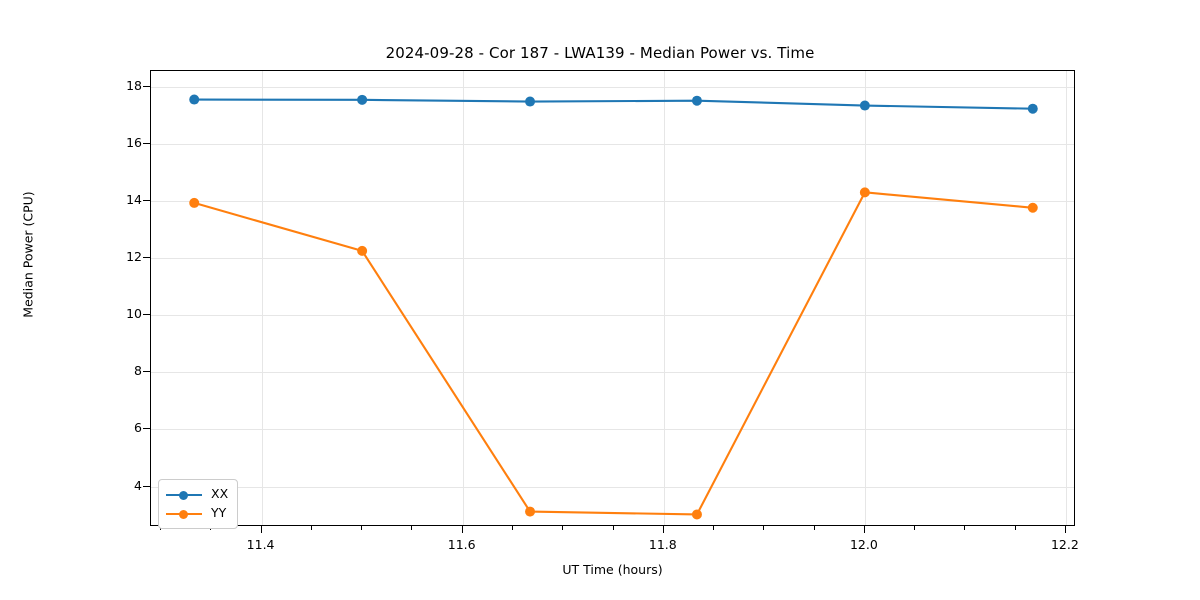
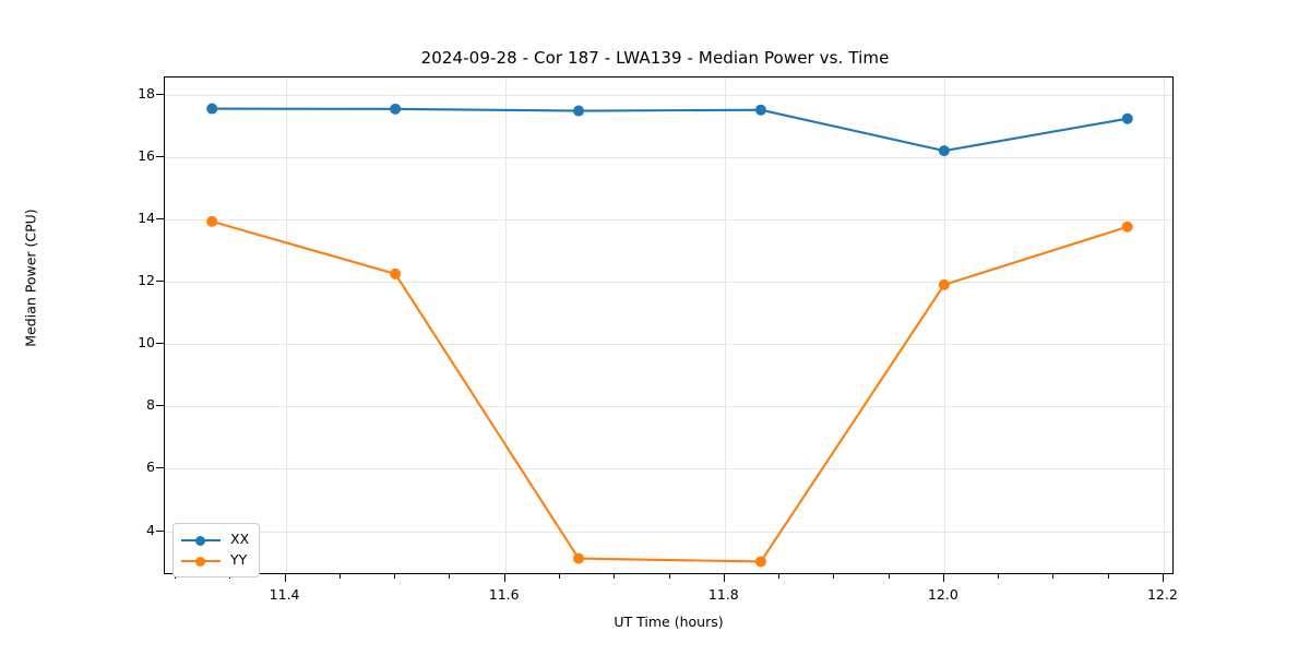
XX/12.0: 17.3 -> 16.2
YY/12.0: 14.3 -> 11.9
